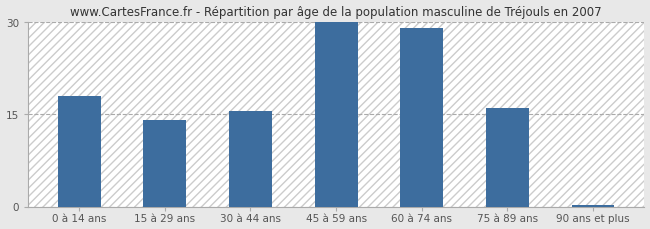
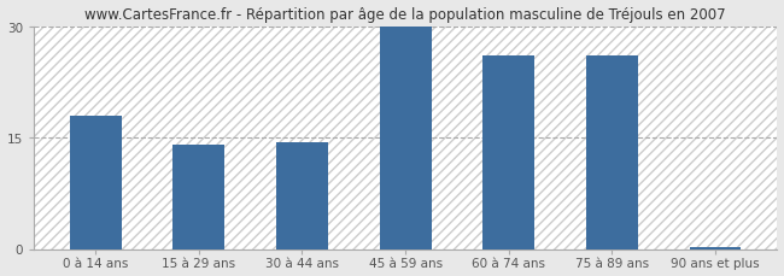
30 à 44 ans: 15.5 -> 14.4
60 à 74 ans: 29.0 -> 26.0
75 à 89 ans: 16.0 -> 26.0
